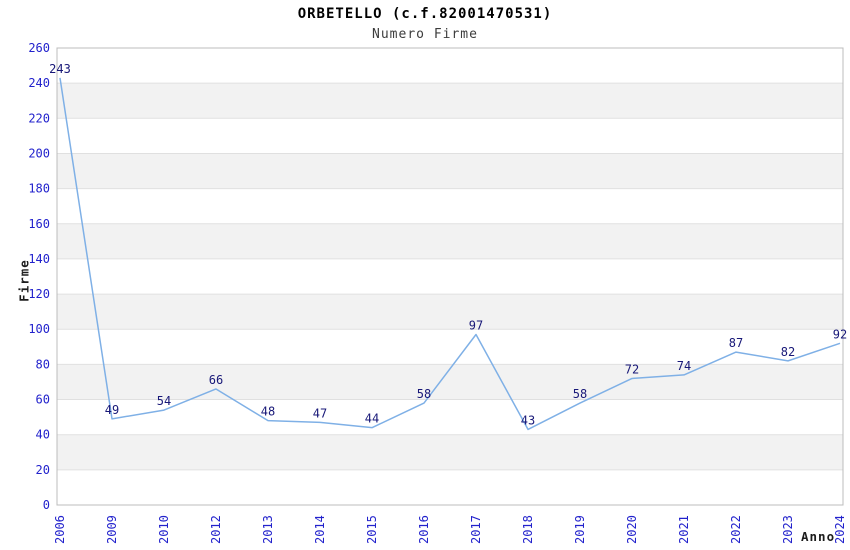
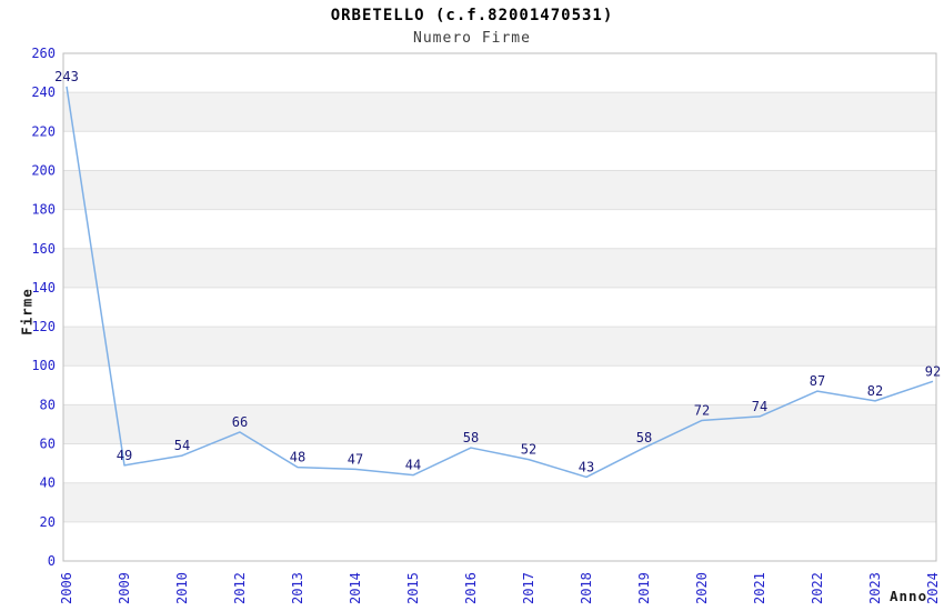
2017: 97 -> 52
